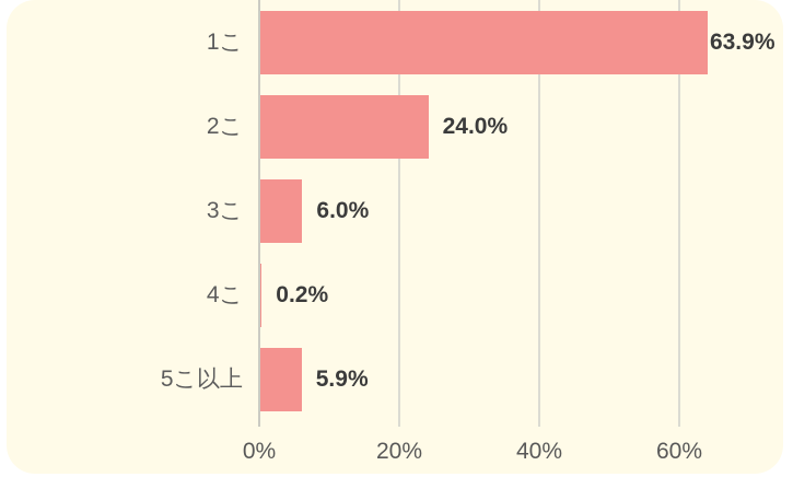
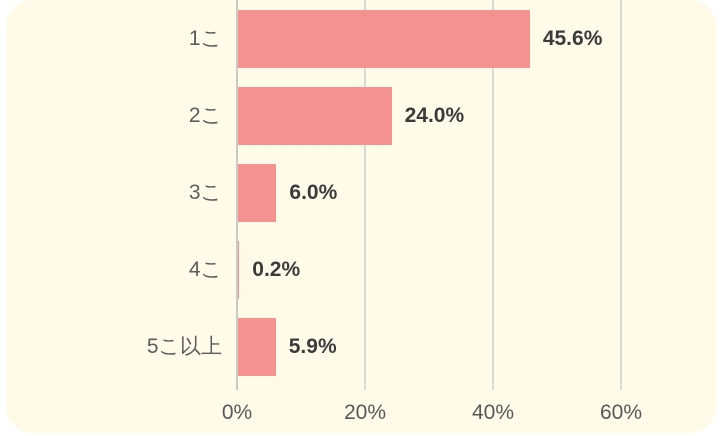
1こ: 63.9% -> 45.6%
